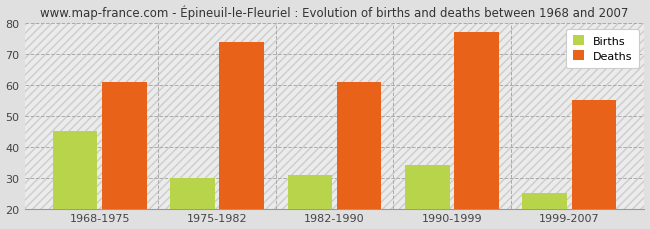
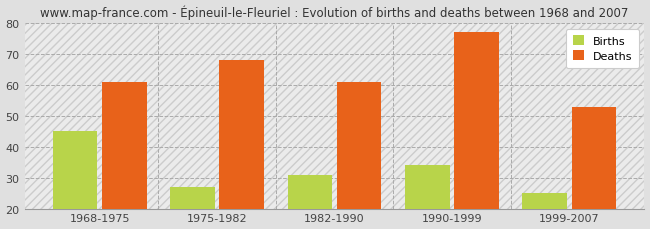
Births/1975-1982: 30 -> 27
Deaths/1975-1982: 74 -> 68
Deaths/1999-2007: 55 -> 53
